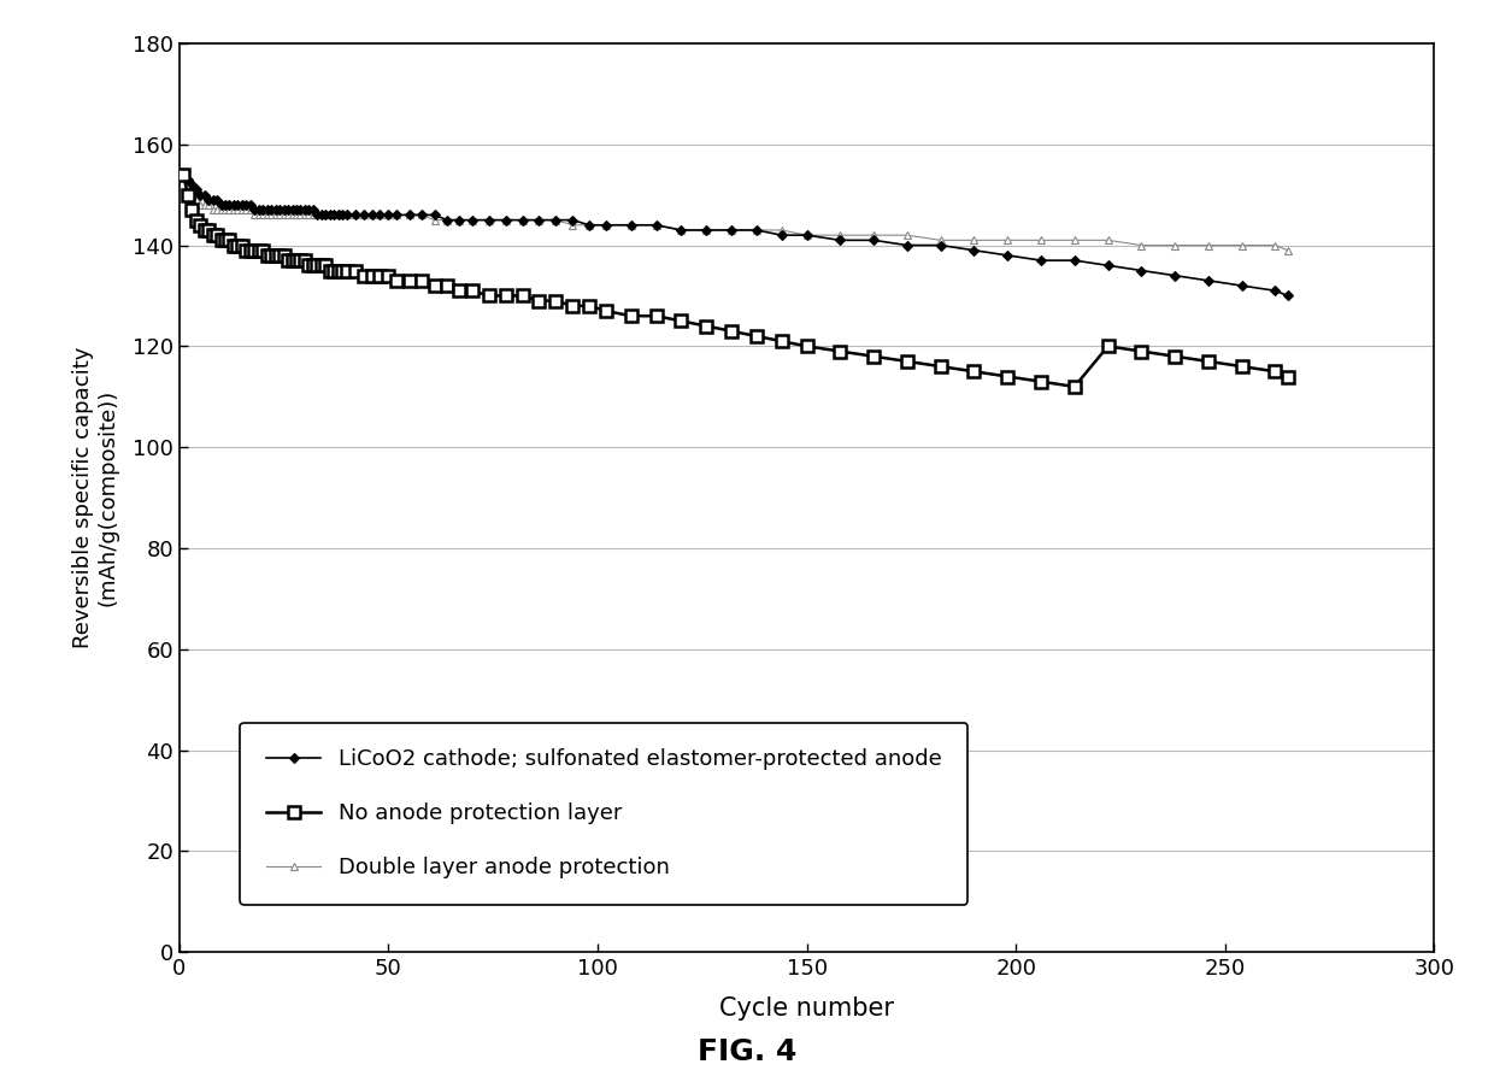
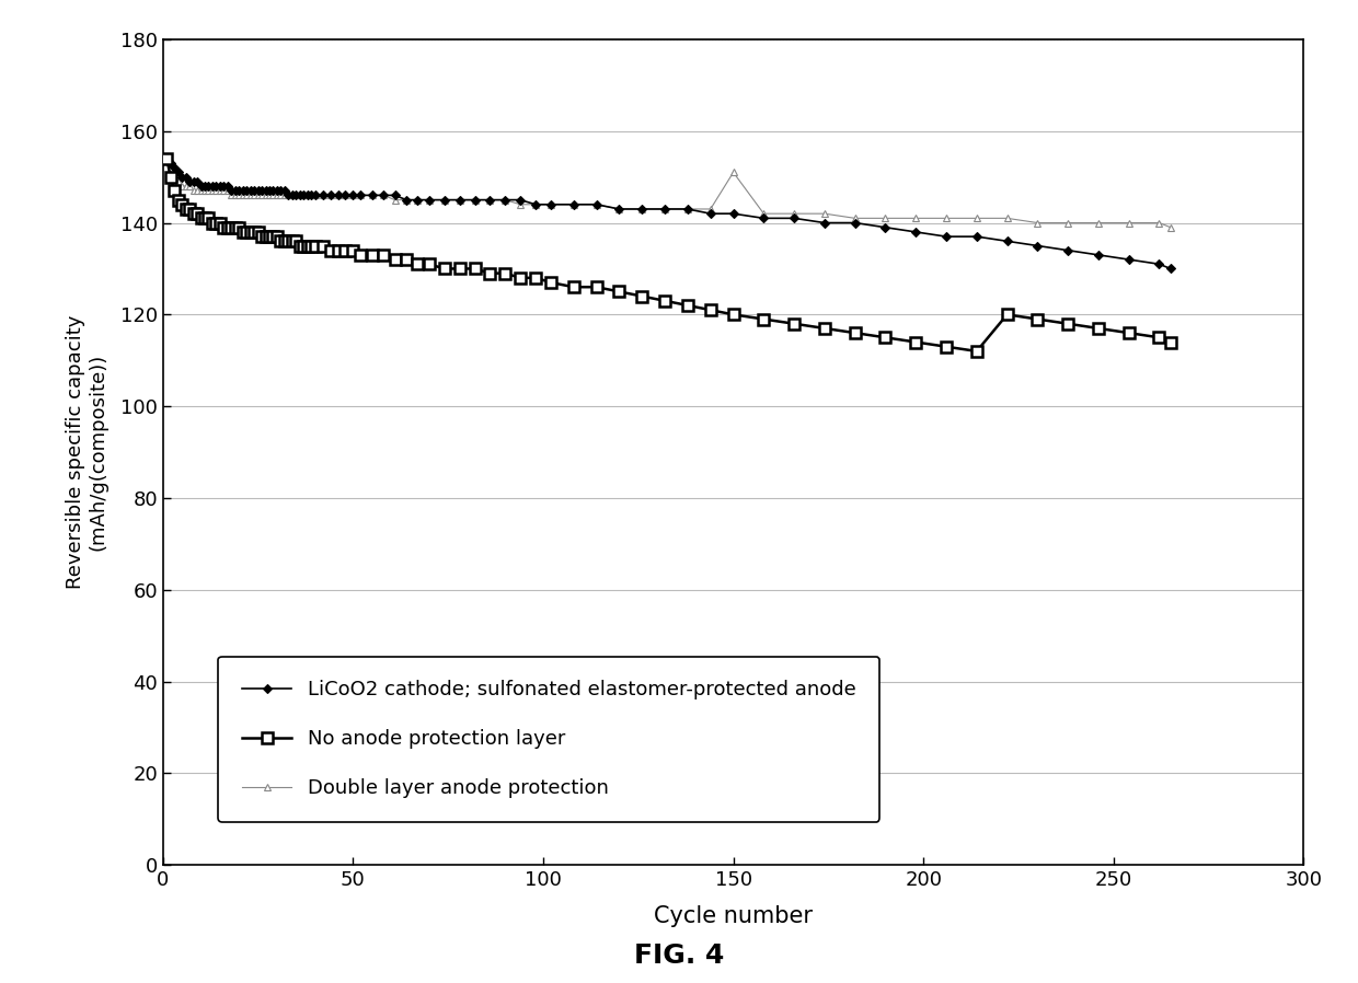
Double layer anode protection/150: 142 -> 151
